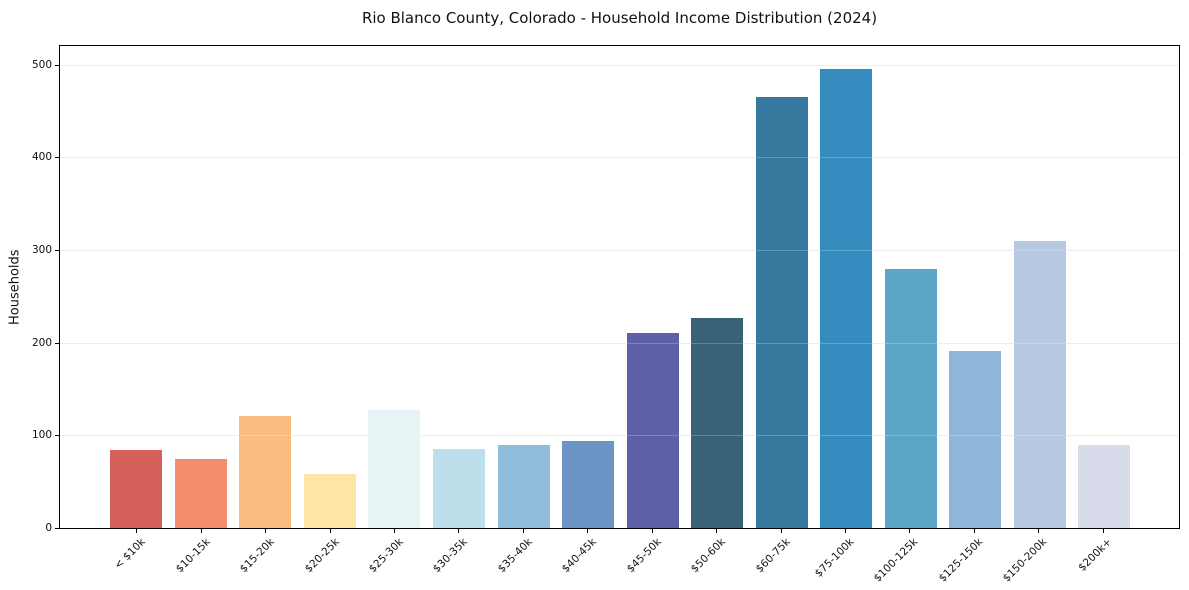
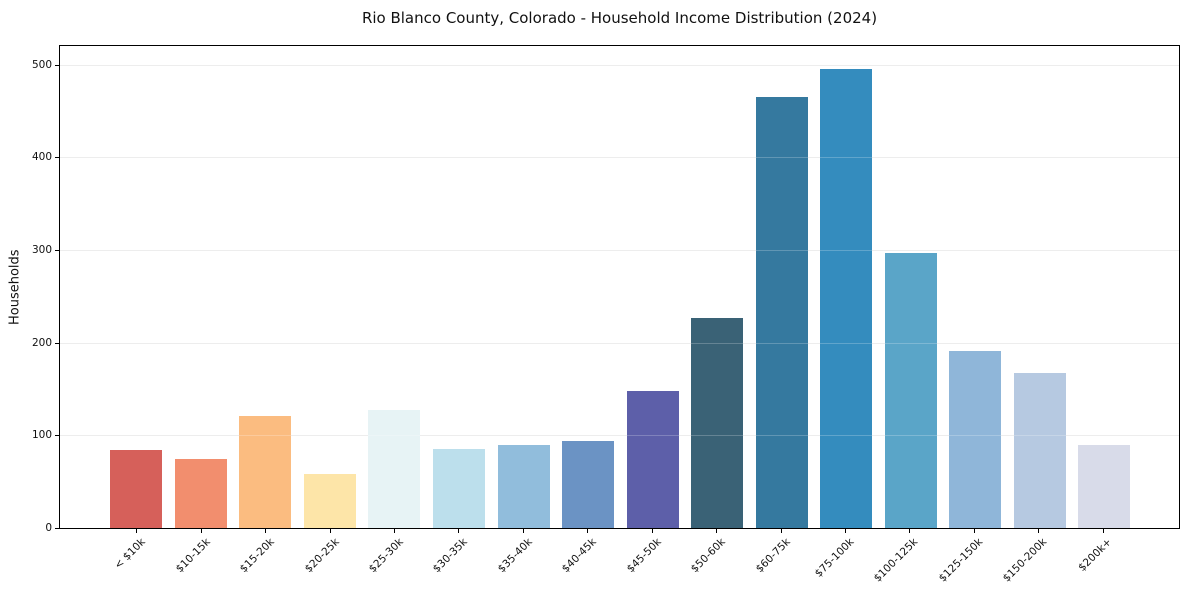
$45-50k: 210 -> 150
$100-125k: 280 -> 300
$150-200k: 310 -> 170
